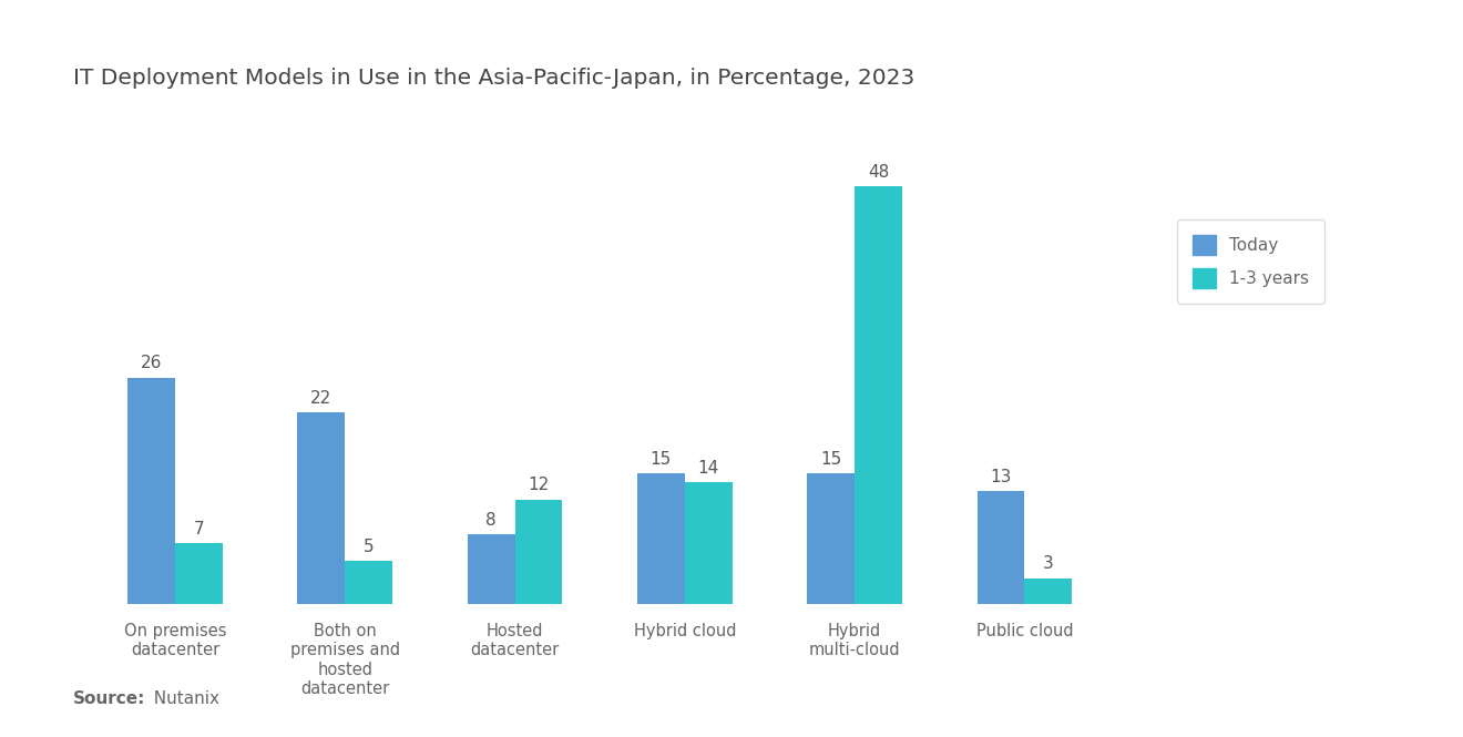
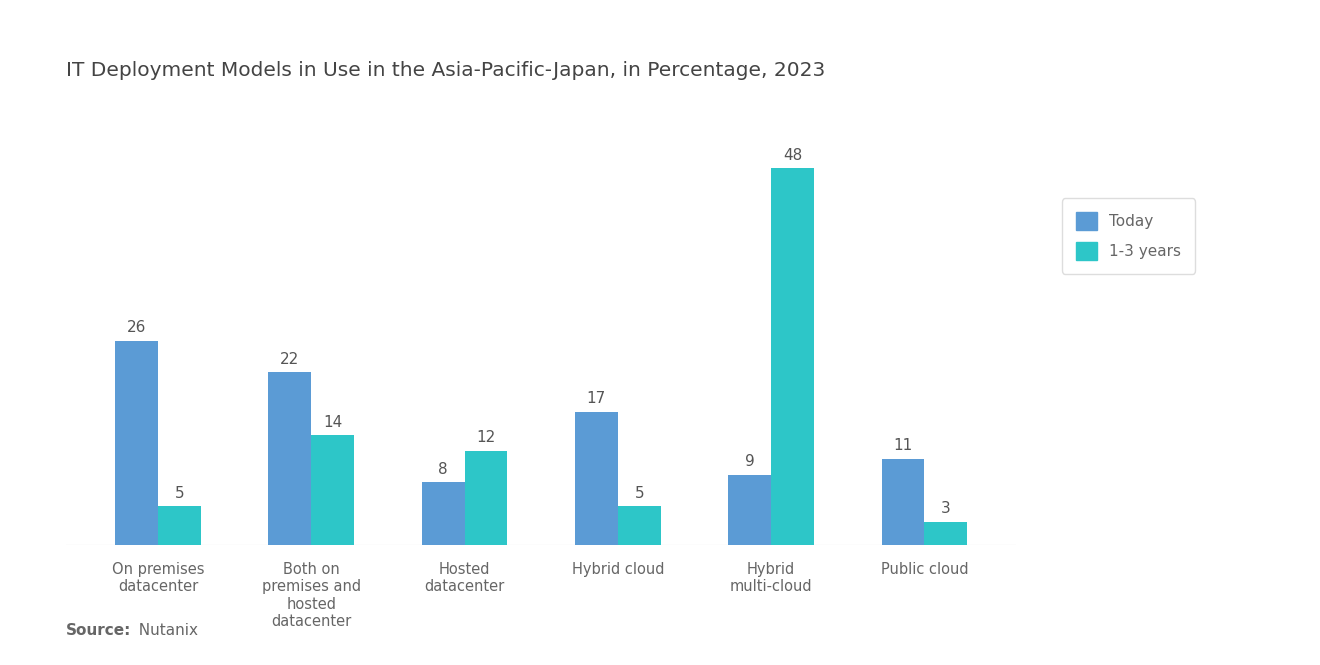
1-3 years/On premises datacenter: 7 -> 5
1-3 years/Both on premises and hosted datacenter: 5 -> 14
Today/Hybrid cloud: 15 -> 17
1-3 years/Hybrid cloud: 14 -> 5
Today/Hybrid multi-cloud: 15 -> 9
Today/Public cloud: 13 -> 11
